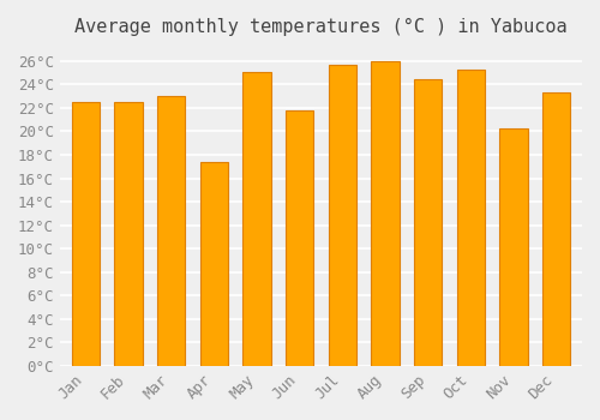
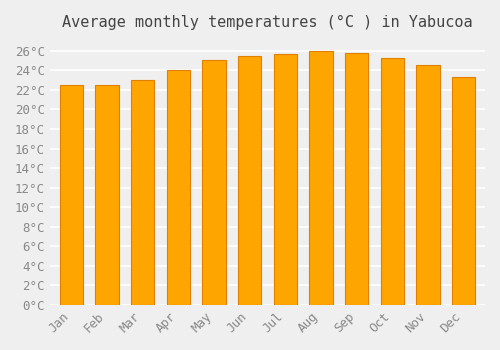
Apr: 17.4°C -> 24.0°C
Jun: 21.8°C -> 25.5°C
Sep: 24.4°C -> 25.8°C
Nov: 20.2°C -> 24.5°C
